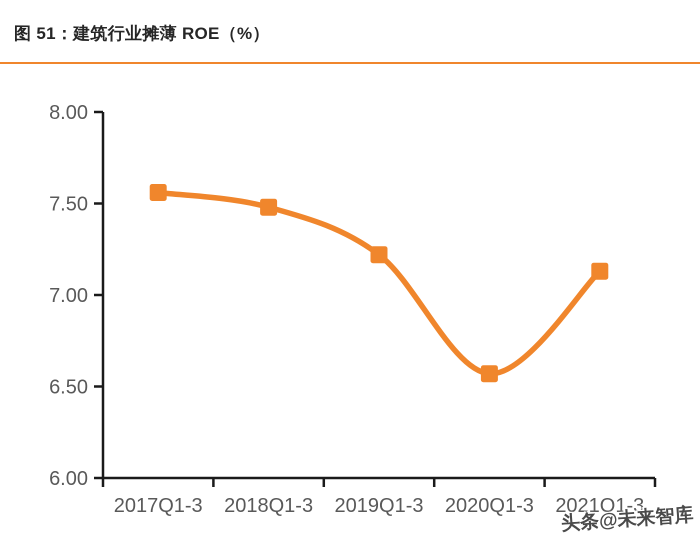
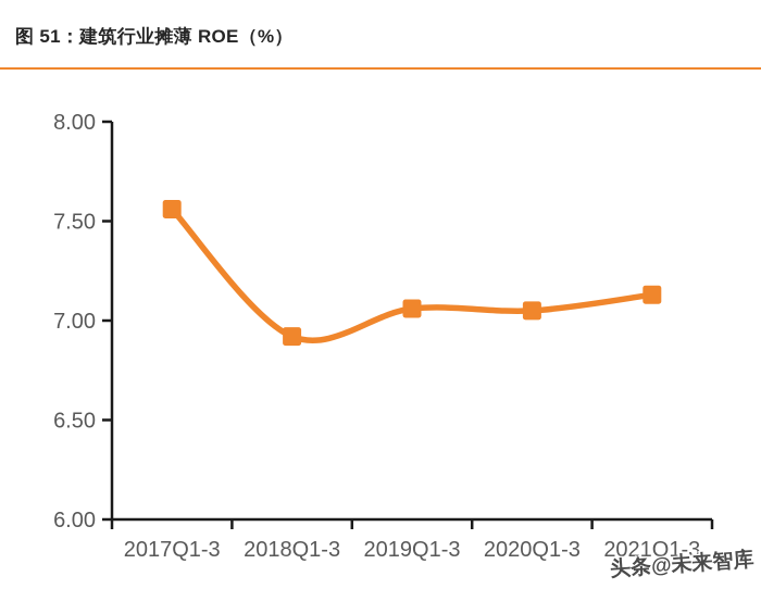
2018Q1-3: 7.48 -> 6.92
2019Q1-3: 7.22 -> 7.06
2020Q1-3: 6.57 -> 7.05
